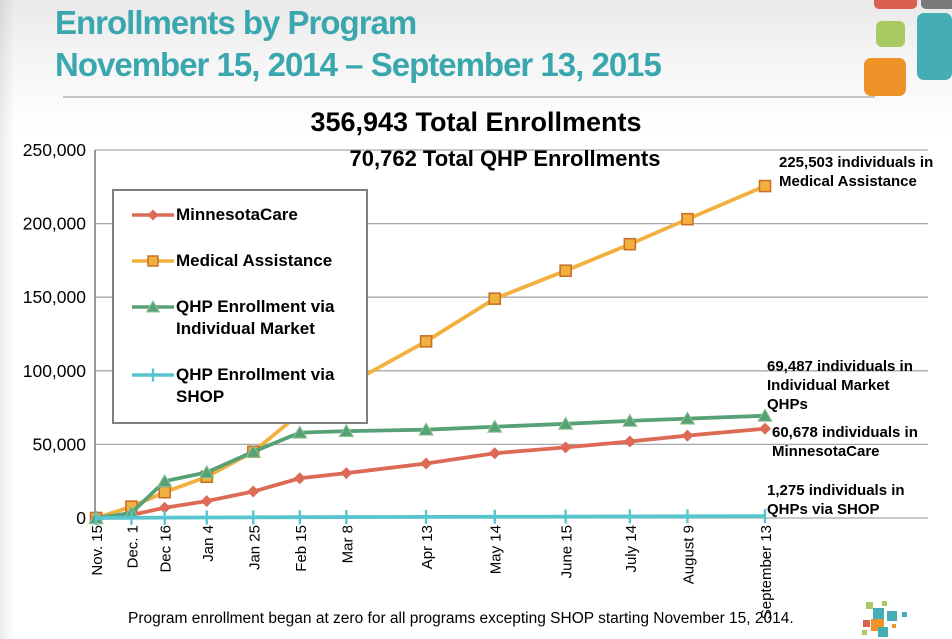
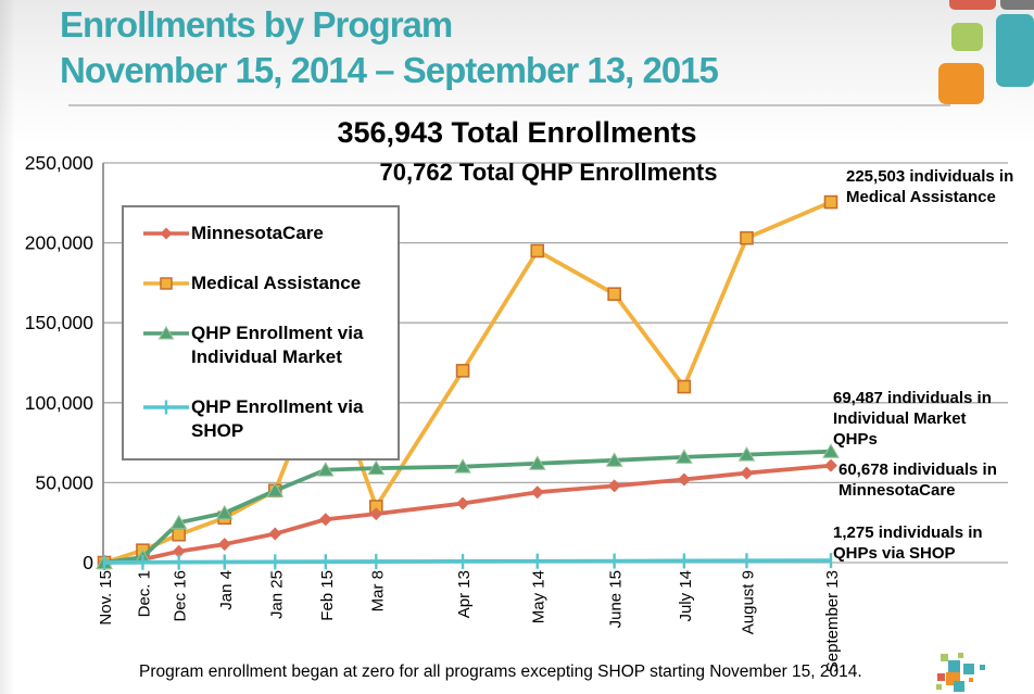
Medical Assistance/Feb 15: 71000 -> 124000
Medical Assistance/Mar 8: 90000 -> 35000
Medical Assistance/May 14: 149000 -> 195000
Medical Assistance/July 14: 186000 -> 110000
